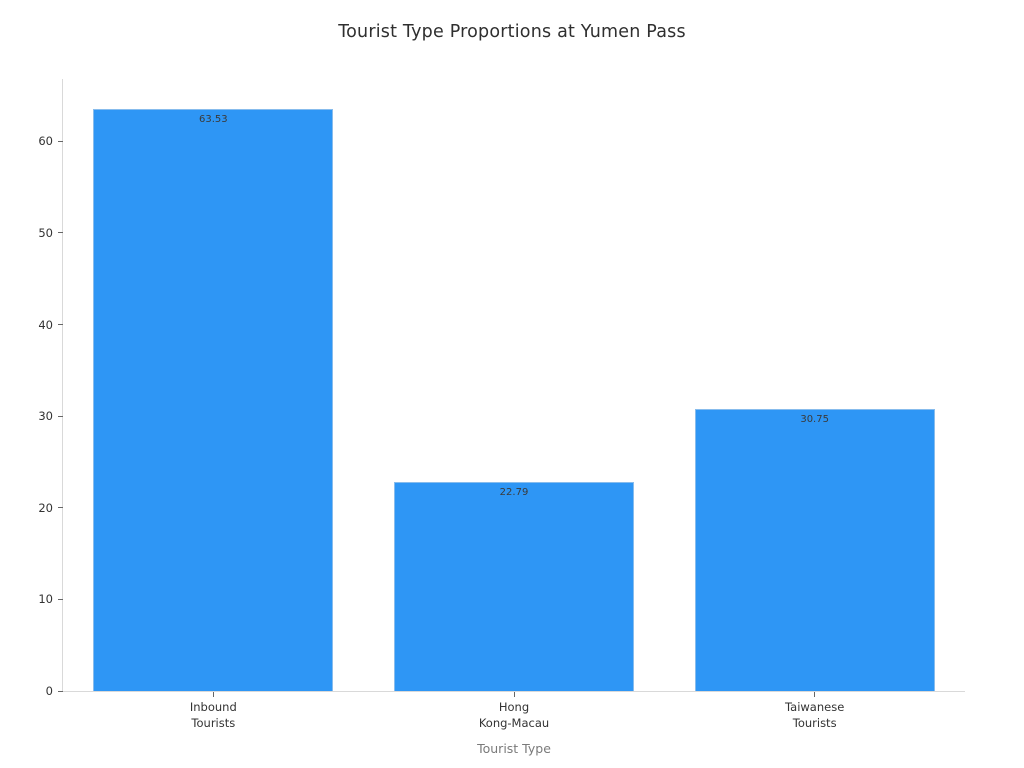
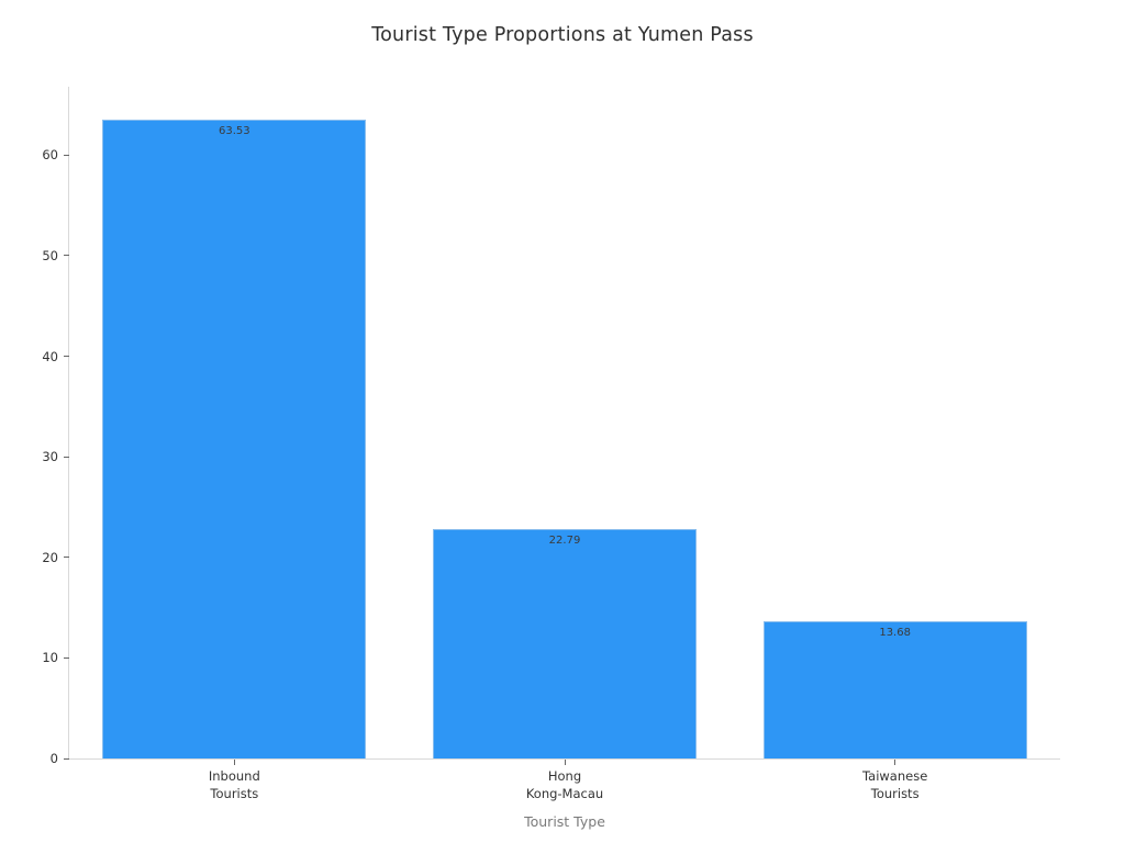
Taiwanese Tourists: 30.75 -> 13.68
